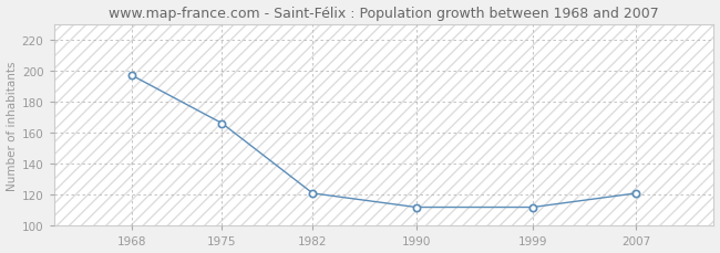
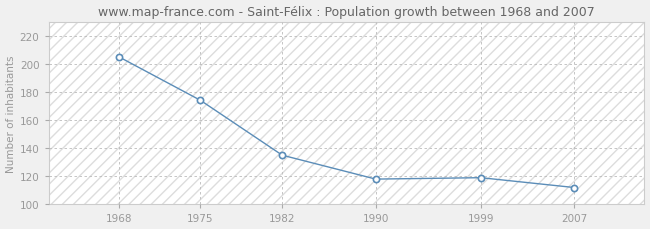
1968: 197 -> 205
1975: 166 -> 174
1982: 121 -> 135
1990: 112 -> 118
1999: 112 -> 119
2007: 121 -> 112
